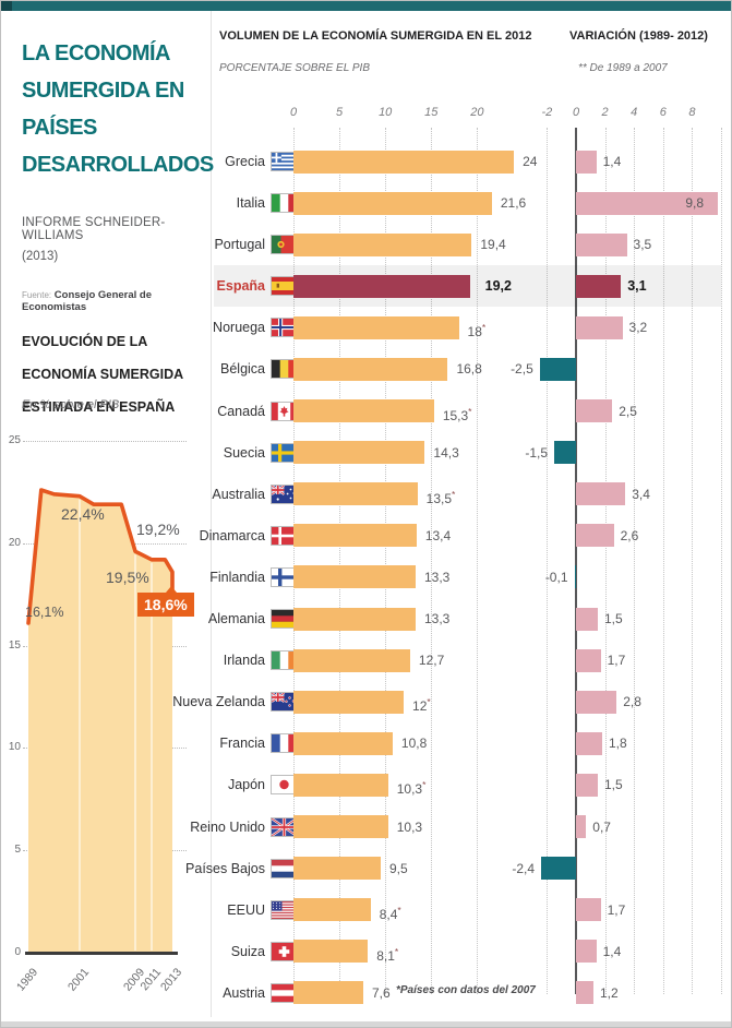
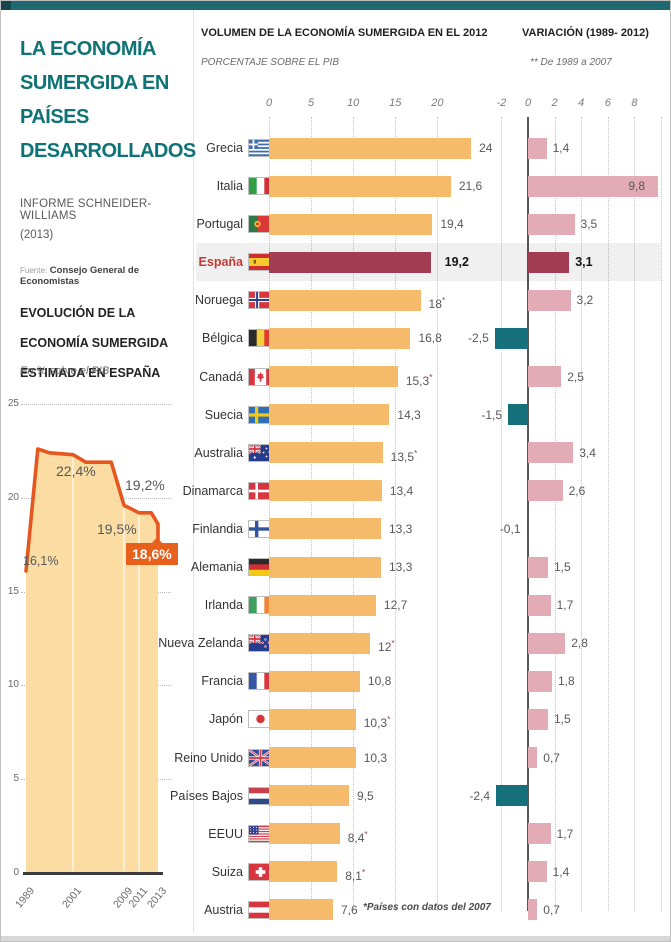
VARIACIÓN (1989- 2012)/Austria: 1,2 -> 0,7
